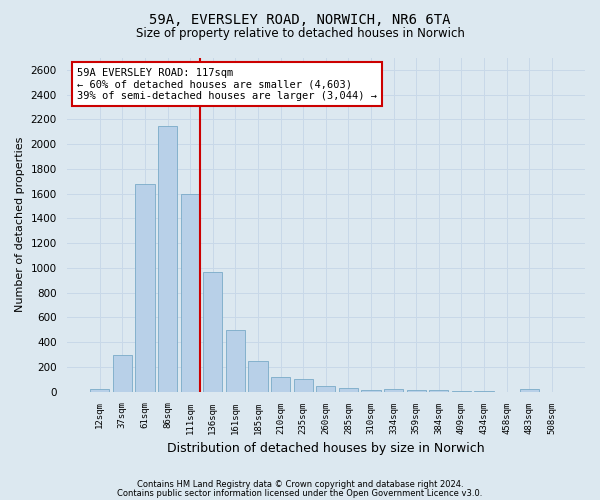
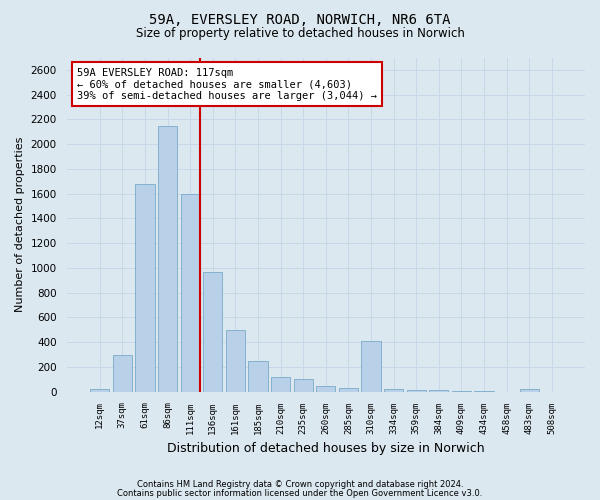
310sqm: 20 -> 410
